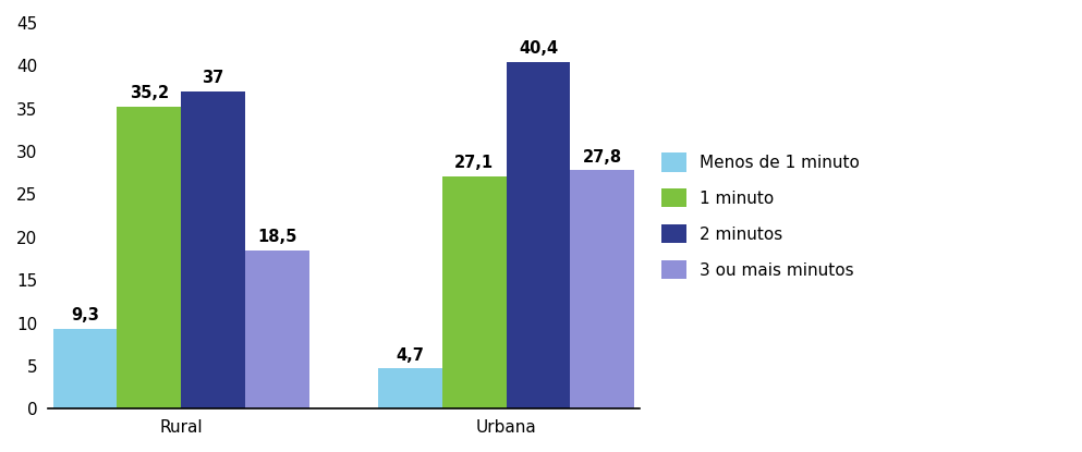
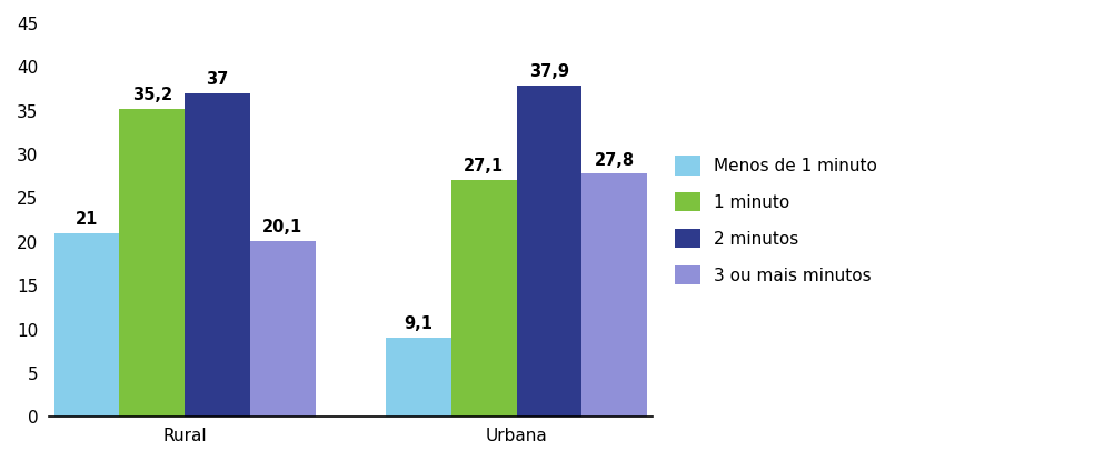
Menos de 1 minuto/Rural: 9,3 -> 21
3 ou mais minutos/Rural: 18,5 -> 20,1
Menos de 1 minuto/Urbana: 4,7 -> 9,1
2 minutos/Urbana: 40,4 -> 37,9
